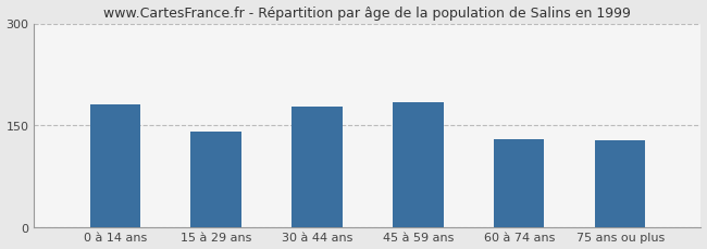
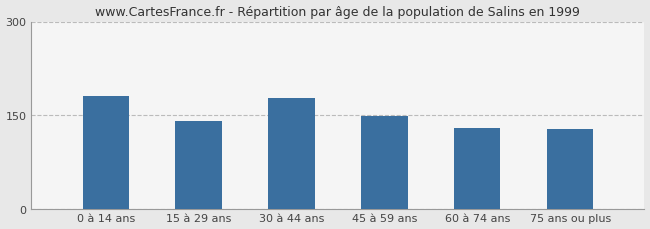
45 à 59 ans: 184 -> 148
